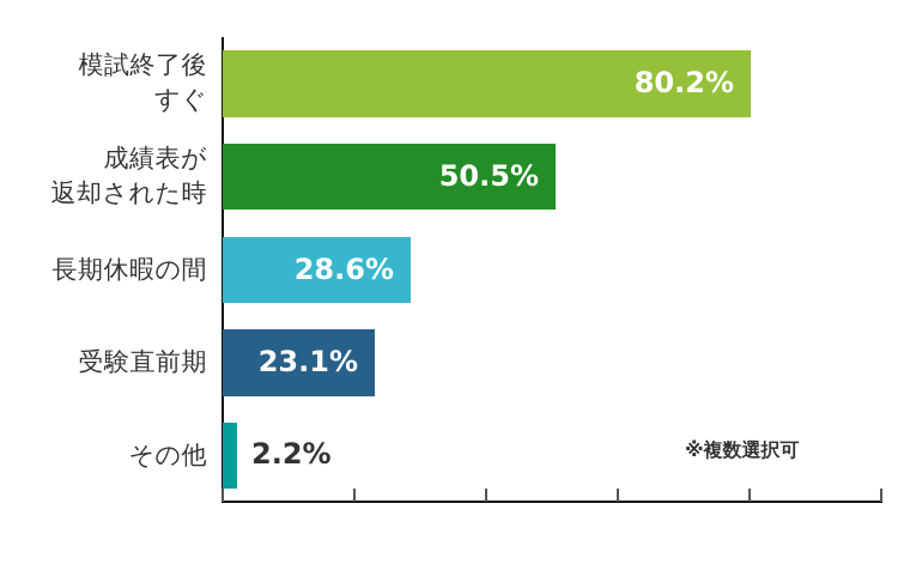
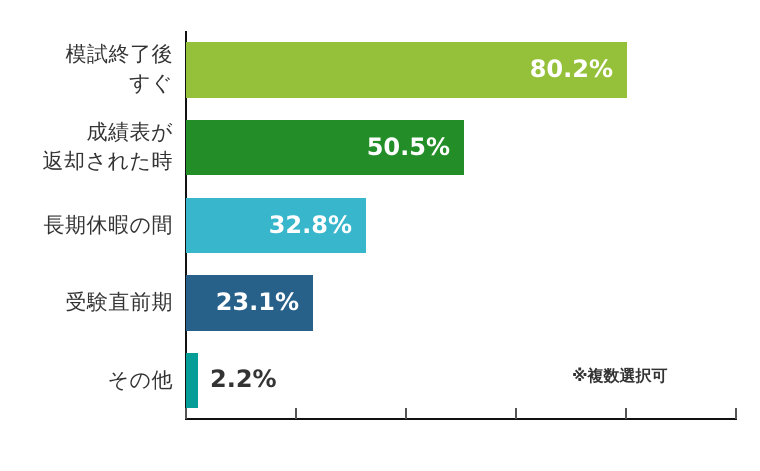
長期休暇の間: 28.6% -> 32.8%
